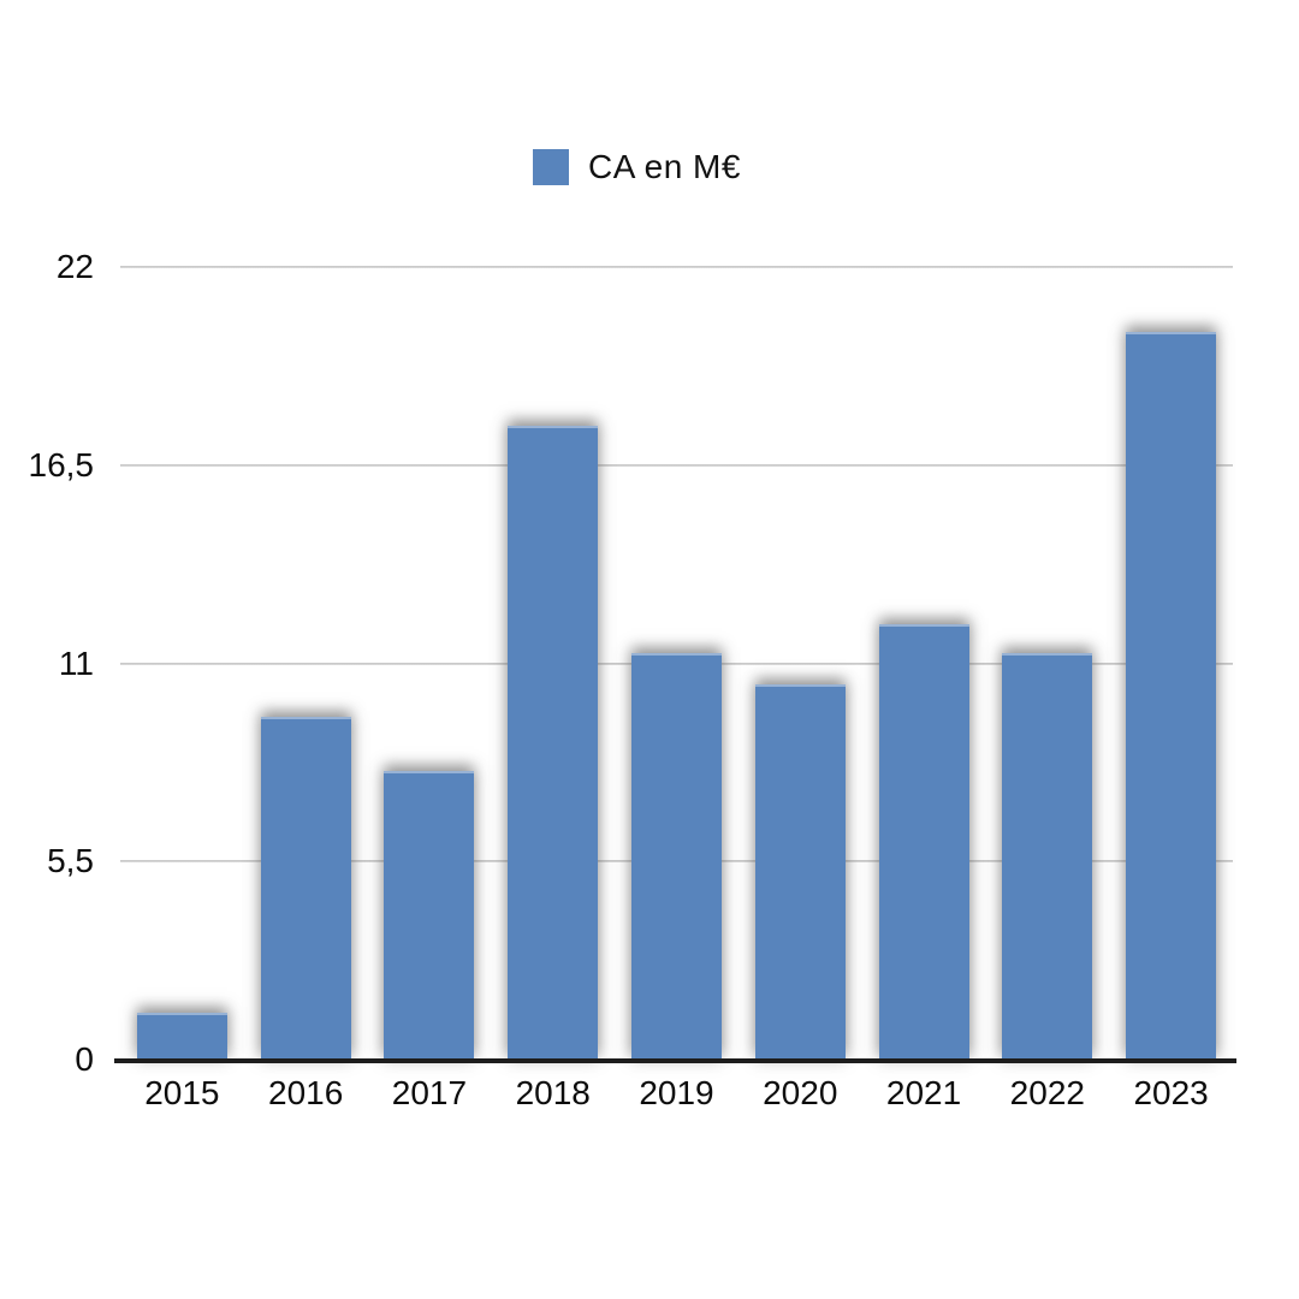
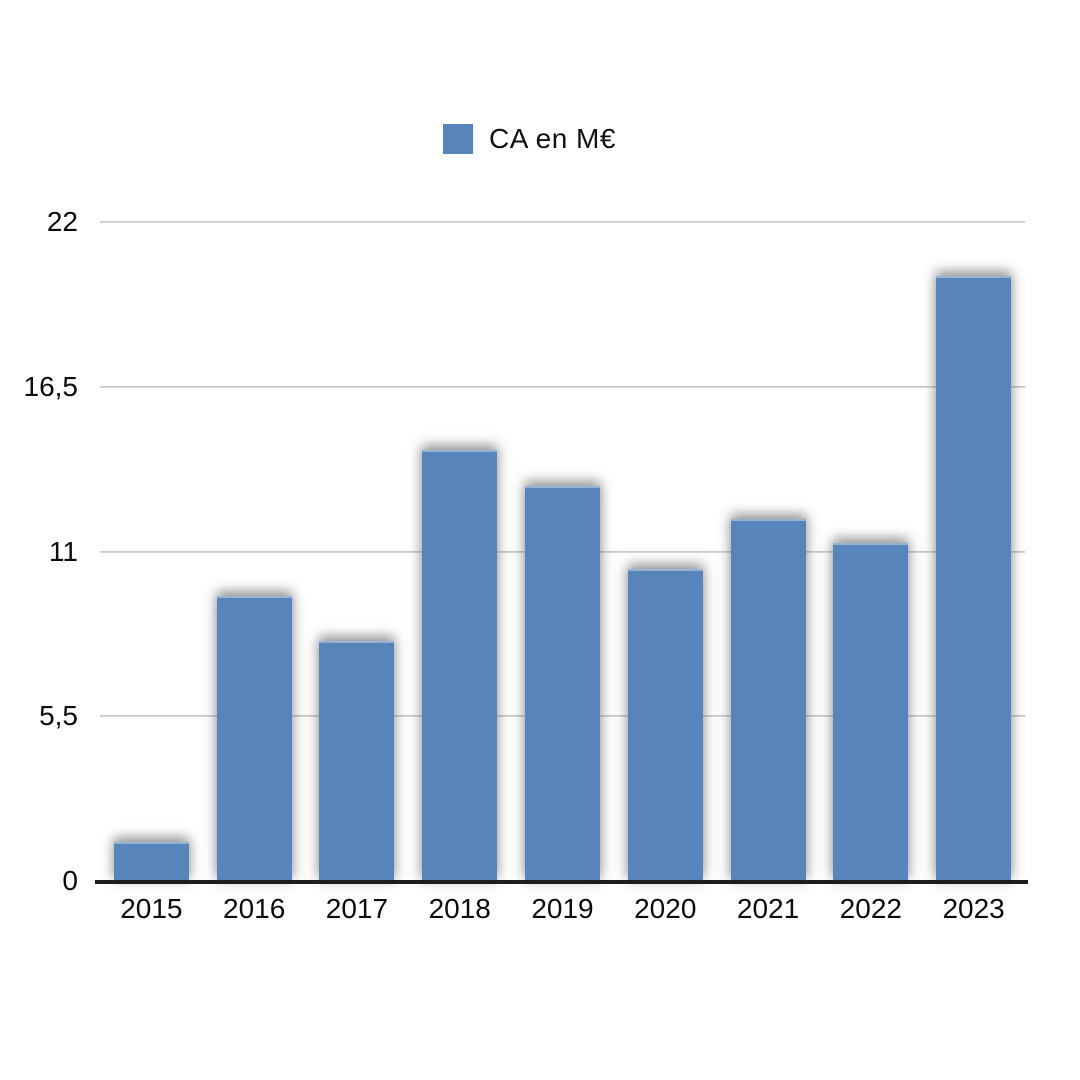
2018: 17.6 -> 14.4
2019: 11.3 -> 13.2
